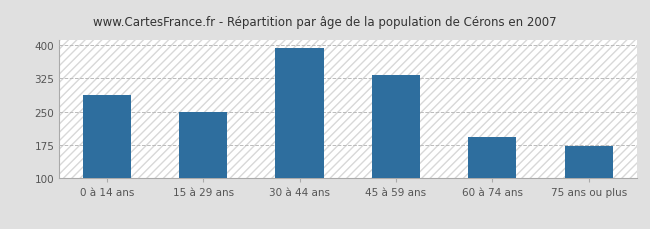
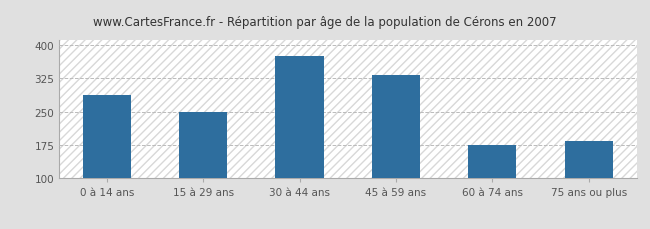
30 à 44 ans: 393 -> 375
60 à 74 ans: 192 -> 175
75 ans ou plus: 172 -> 185
